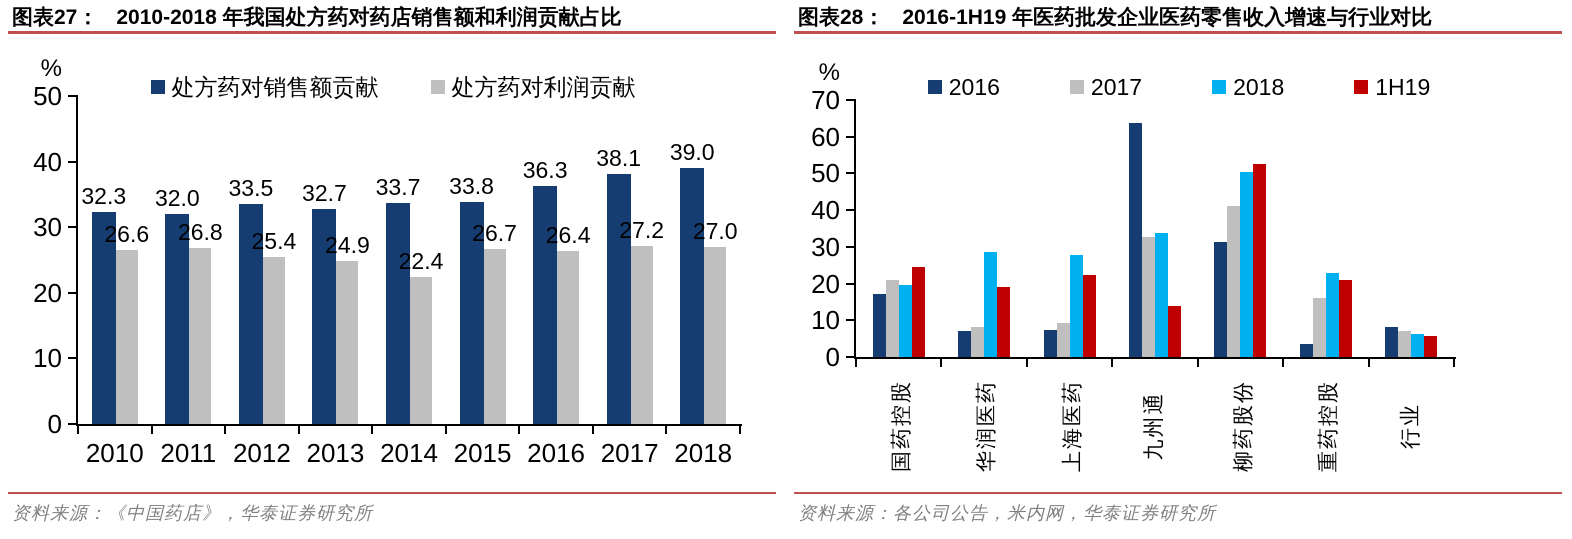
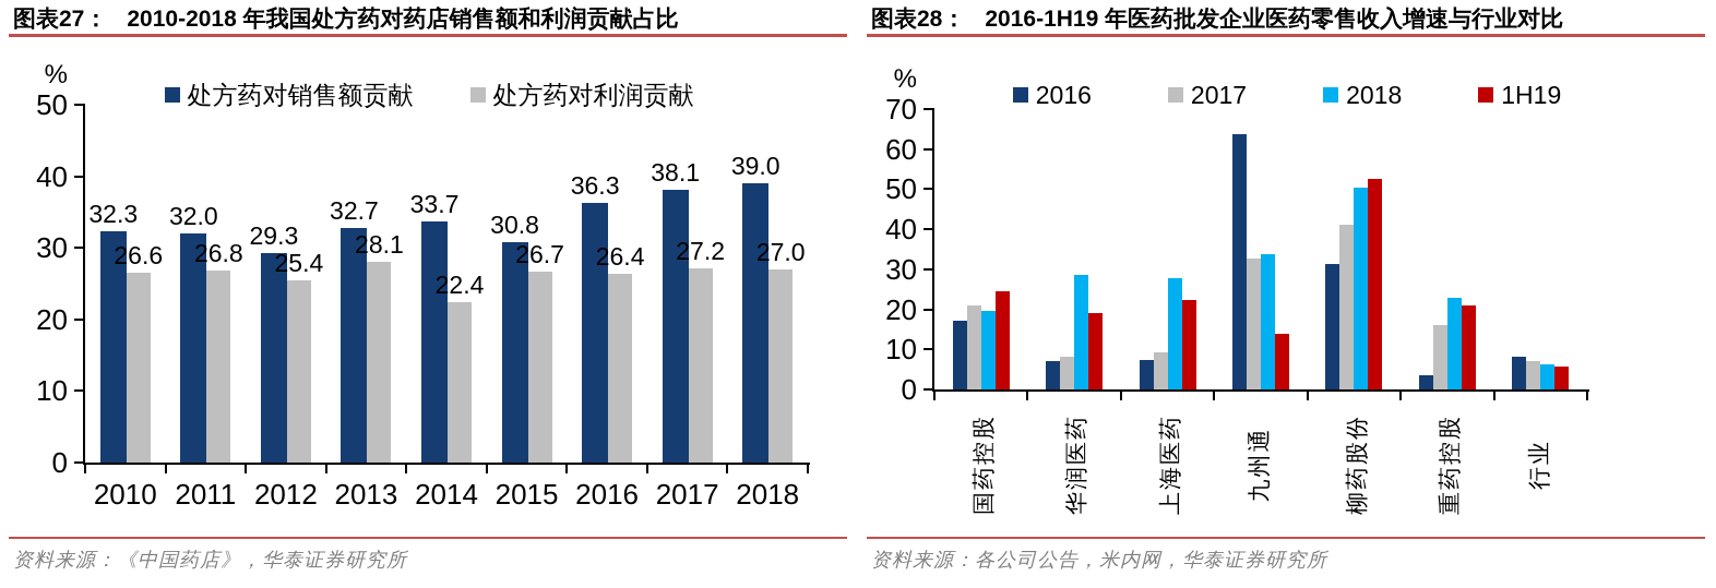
2010-2018 年我国处方药对药店销售额和利润贡献占比/处方药对销售额贡献/2012: 33.5 -> 29.3
2010-2018 年我国处方药对药店销售额和利润贡献占比/处方药对利润贡献/2013: 24.9 -> 28.1
2010-2018 年我国处方药对药店销售额和利润贡献占比/处方药对销售额贡献/2015: 33.8 -> 30.8
